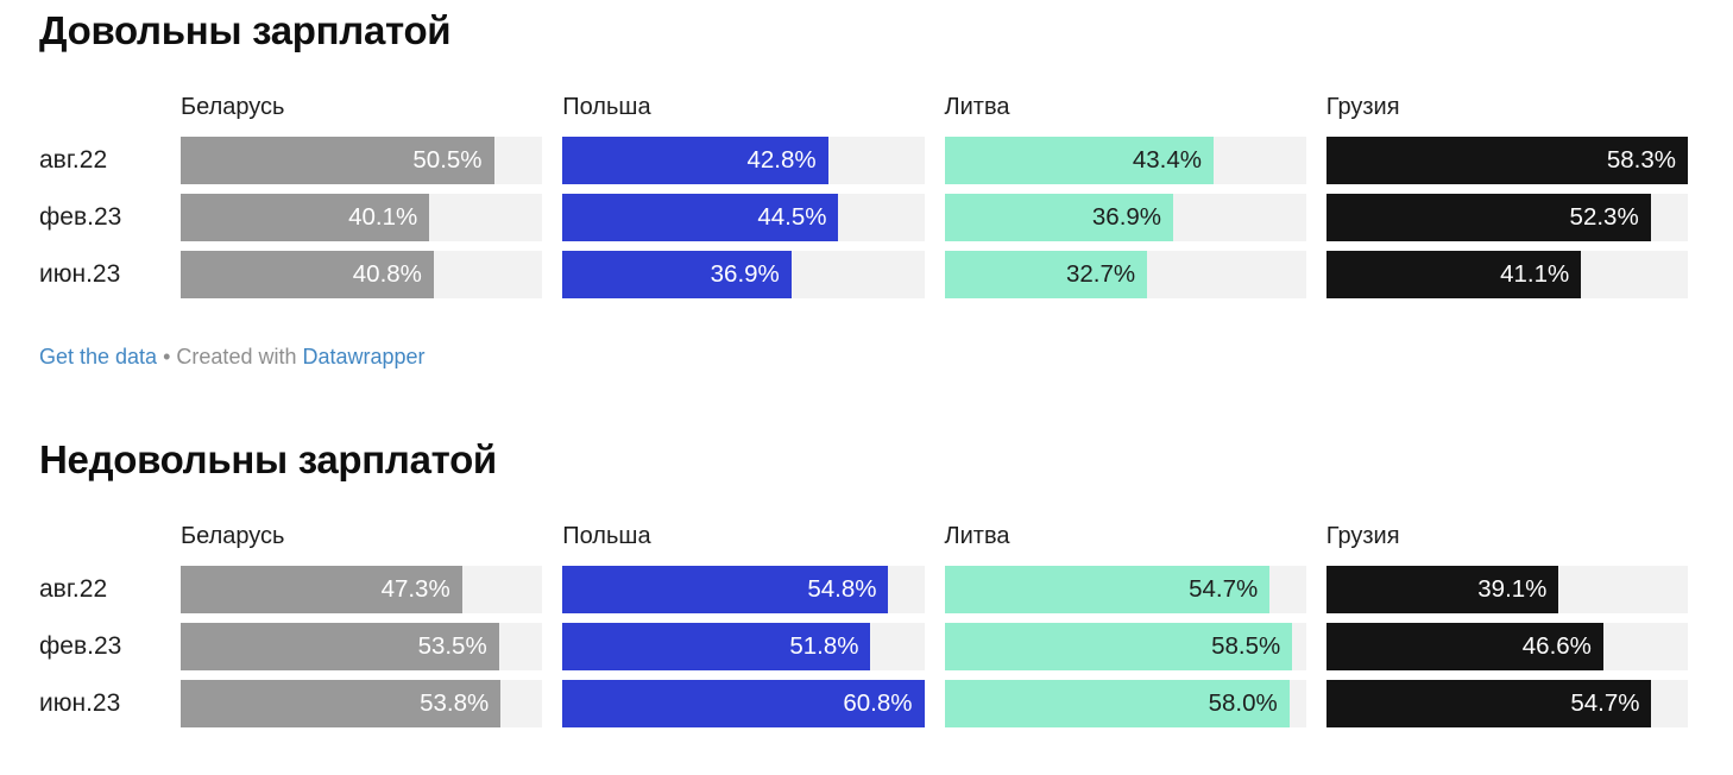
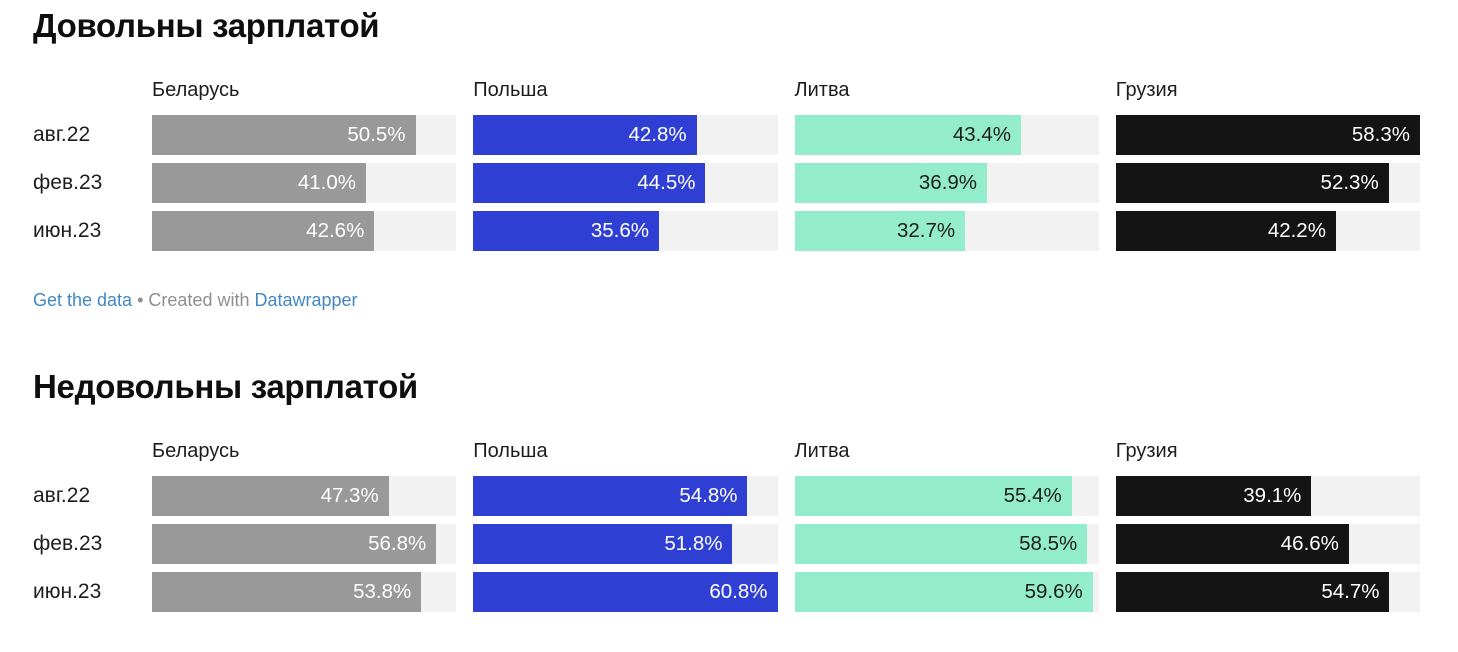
Довольны зарплатой/Беларусь/фев.23: 40.1% -> 41.0%
Довольны зарплатой/Беларусь/июн.23: 40.8% -> 42.6%
Довольны зарплатой/Польша/июн.23: 36.9% -> 35.6%
Довольны зарплатой/Грузия/июн.23: 41.1% -> 42.2%
Недовольны зарплатой/Литва/авг.22: 54.7% -> 55.4%
Недовольны зарплатой/Беларусь/фев.23: 53.5% -> 56.8%
Недовольны зарплатой/Литва/июн.23: 58.0% -> 59.6%
